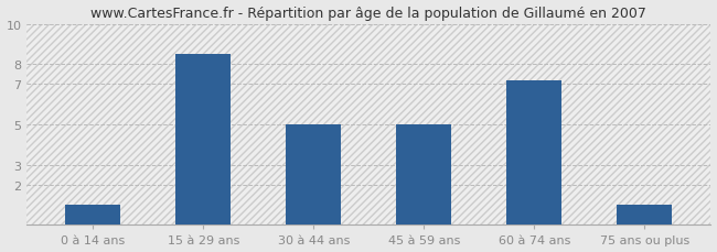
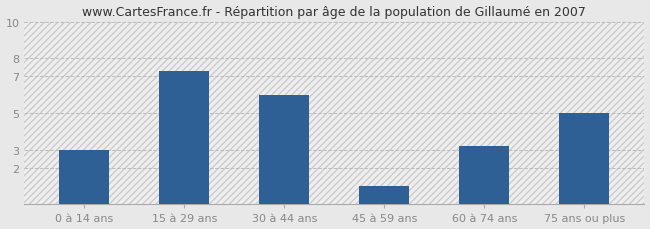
0 à 14 ans: 1.0 -> 3.0
15 à 29 ans: 8.5 -> 7.3
30 à 44 ans: 5.0 -> 6.0
45 à 59 ans: 5.0 -> 1.0
60 à 74 ans: 7.2 -> 3.2
75 ans ou plus: 1.0 -> 5.0
